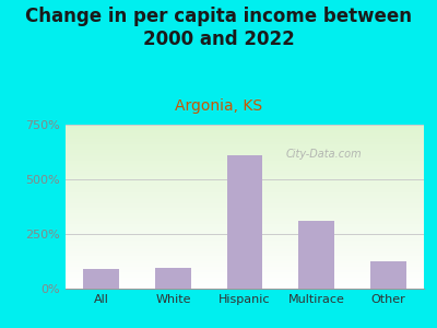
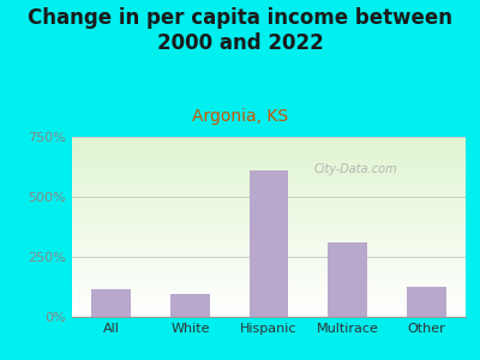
All: 90% -> 115%
